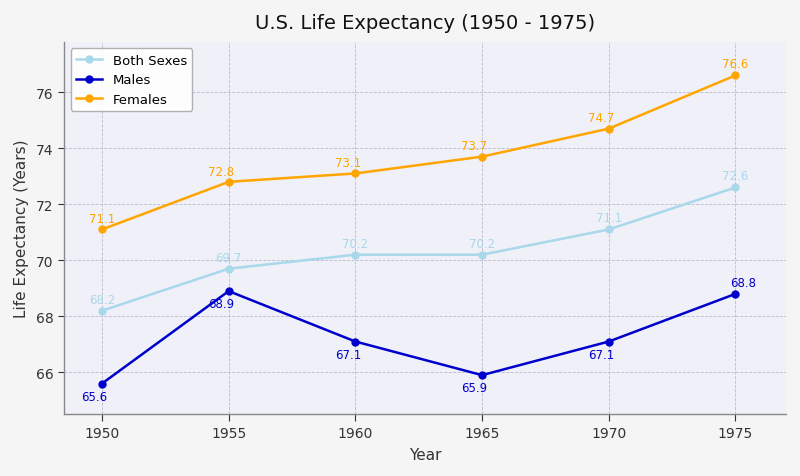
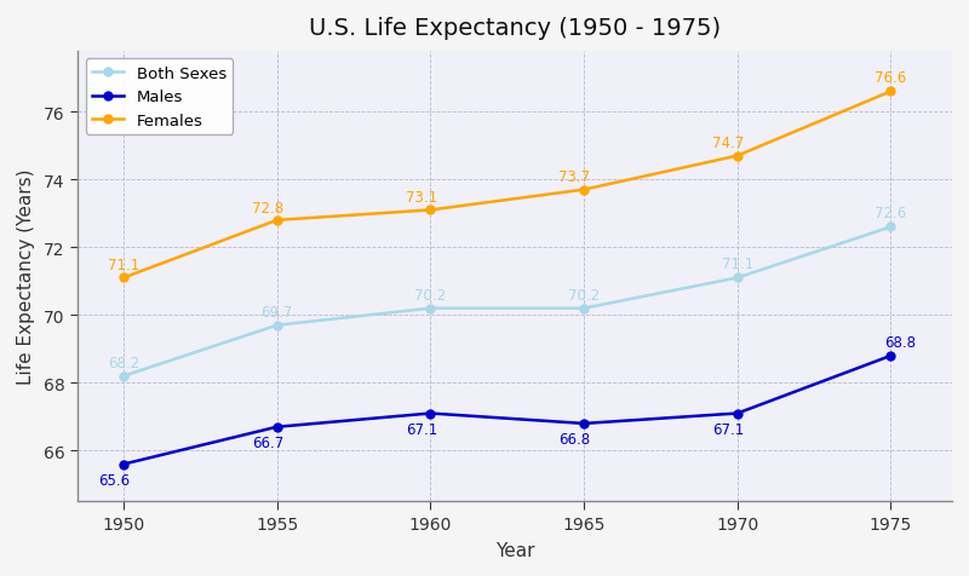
Males/1955: 68.9 -> 66.7
Males/1965: 65.9 -> 66.8
